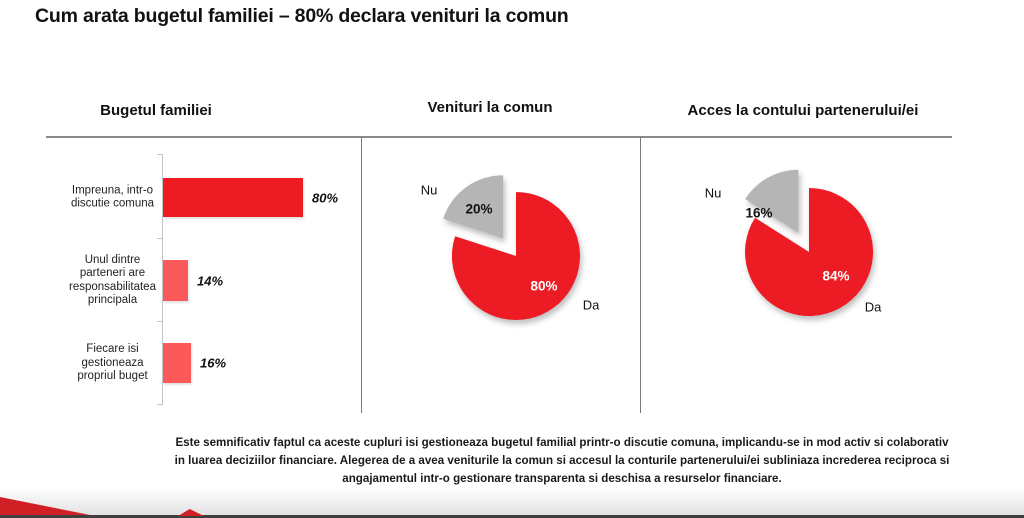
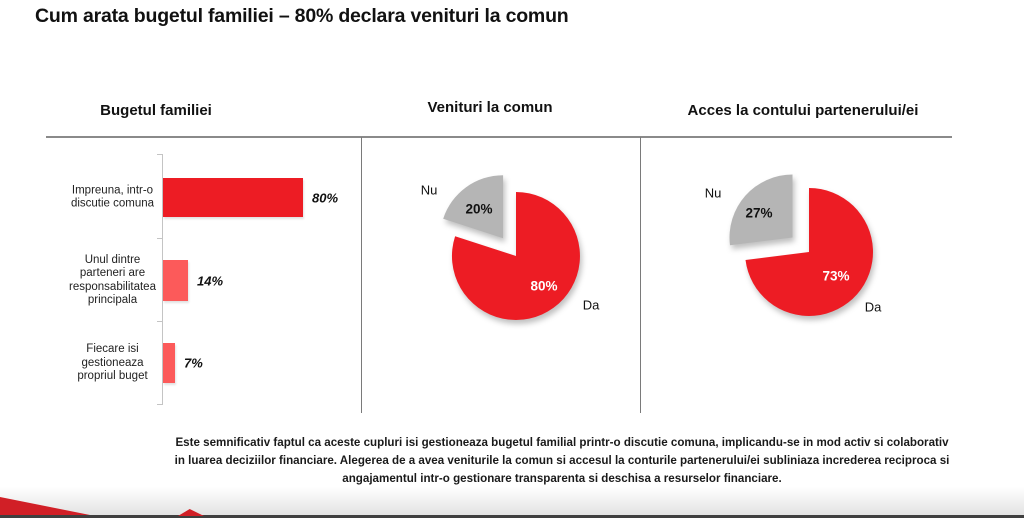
Bugetul familiei/Fiecare isi gestioneaza propriul buget: 16% -> 7%
Acces la contului partenerului/ei/Da: 84% -> 73%
Acces la contului partenerului/ei/Nu: 16% -> 27%
